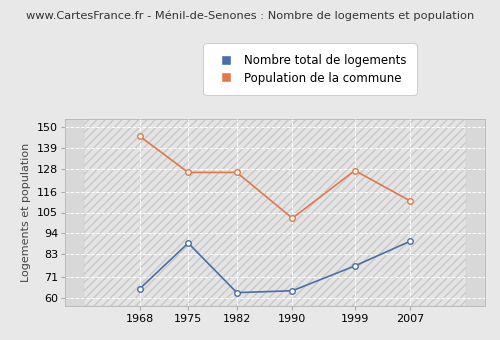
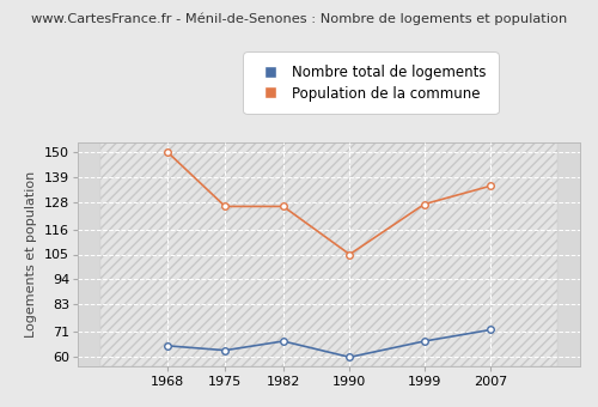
Population de la commune/1968: 145 -> 150
Nombre total de logements/1975: 89 -> 63
Nombre total de logements/1982: 63 -> 67
Nombre total de logements/1990: 64 -> 60
Population de la commune/1990: 102 -> 105
Nombre total de logements/1999: 77 -> 67
Nombre total de logements/2007: 90 -> 72
Population de la commune/2007: 111 -> 135
